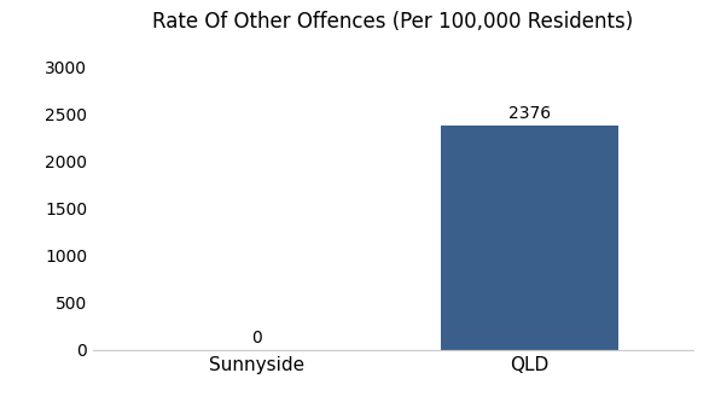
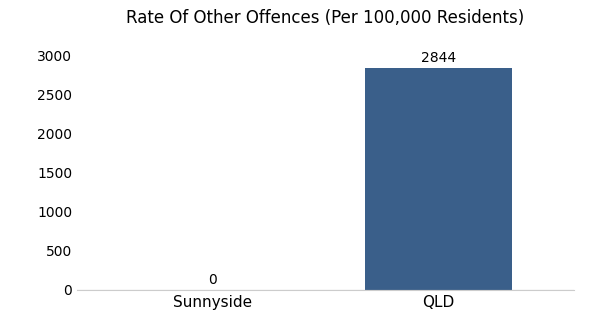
QLD: 2376 -> 2844
